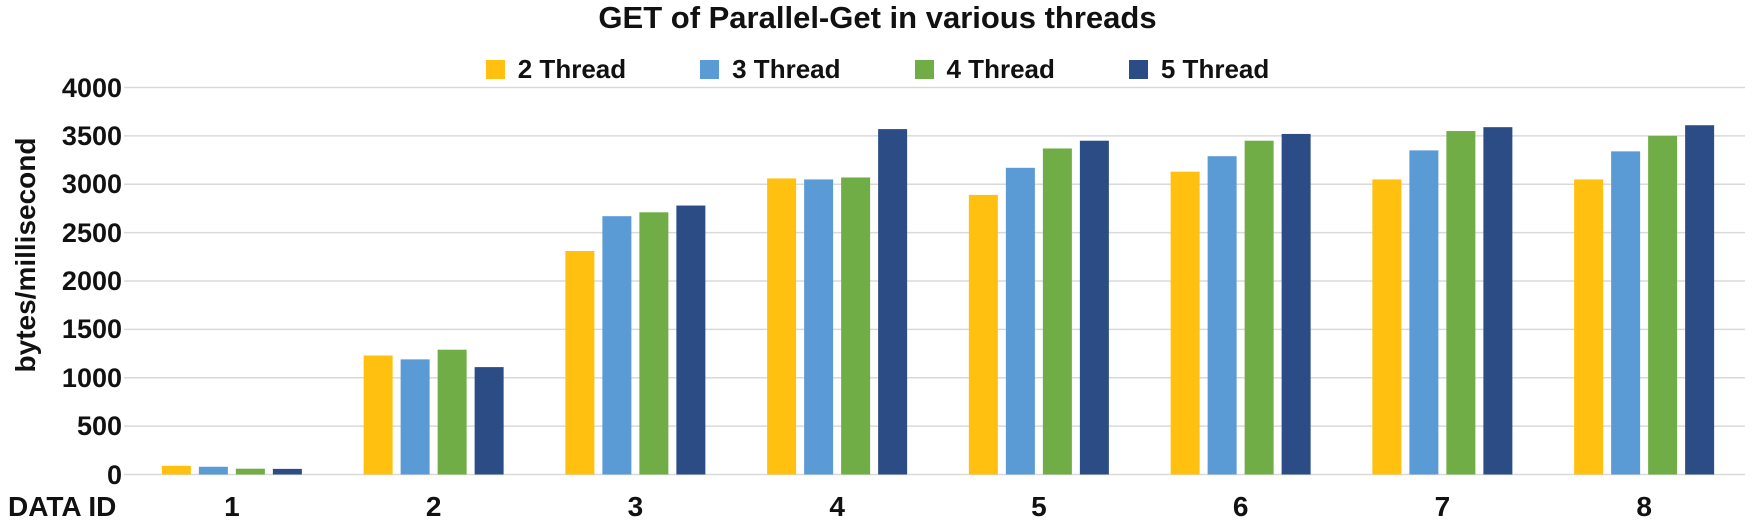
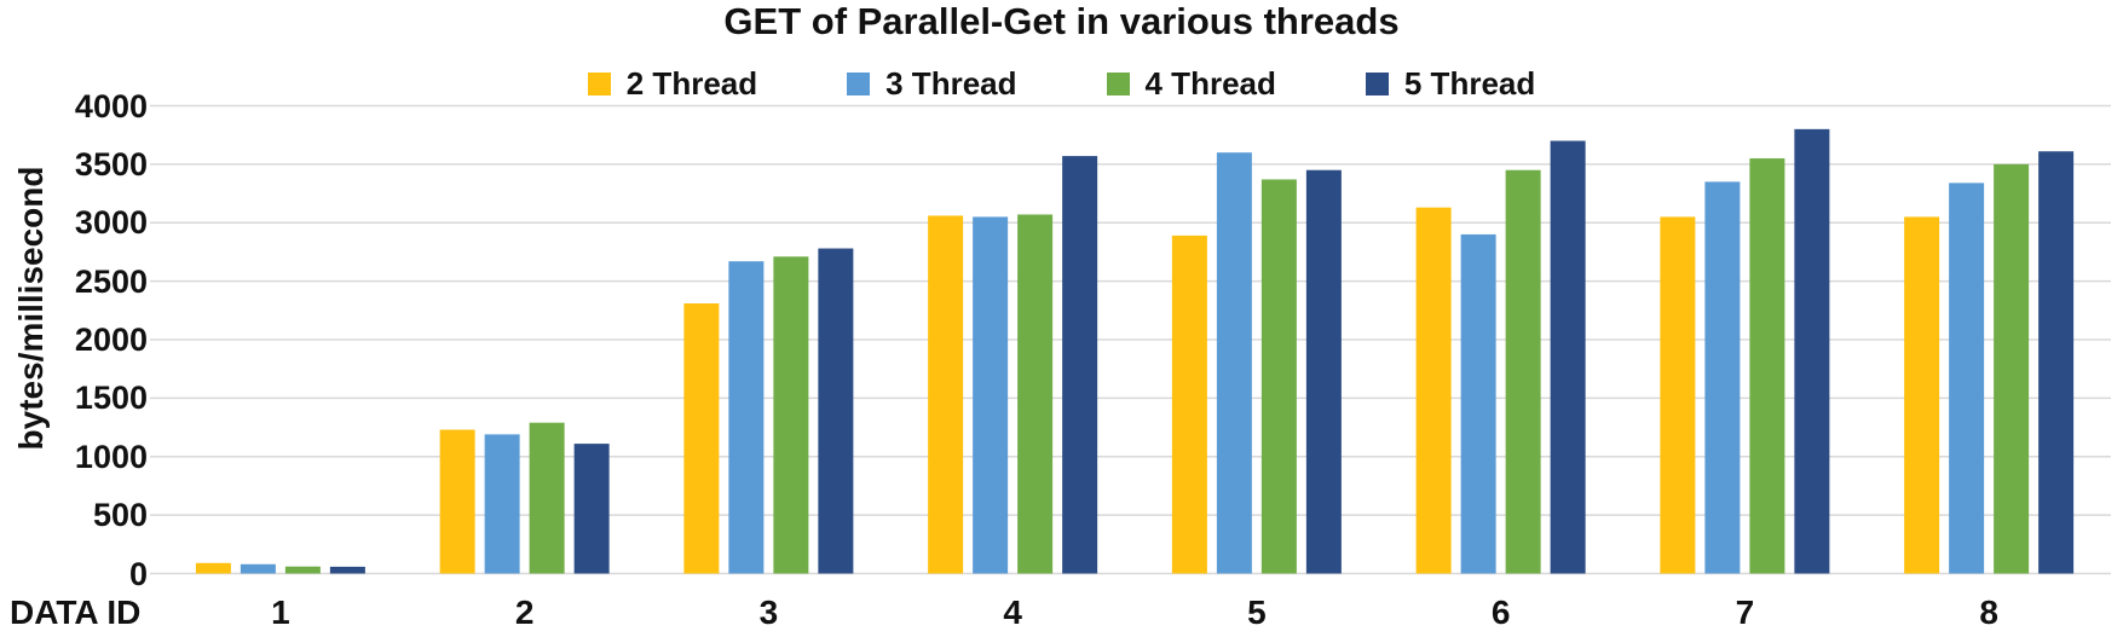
3 Thread/5: 3200 -> 3600
3 Thread/6: 3300 -> 2900
5 Thread/6: 3500 -> 3700
5 Thread/7: 3600 -> 3800
